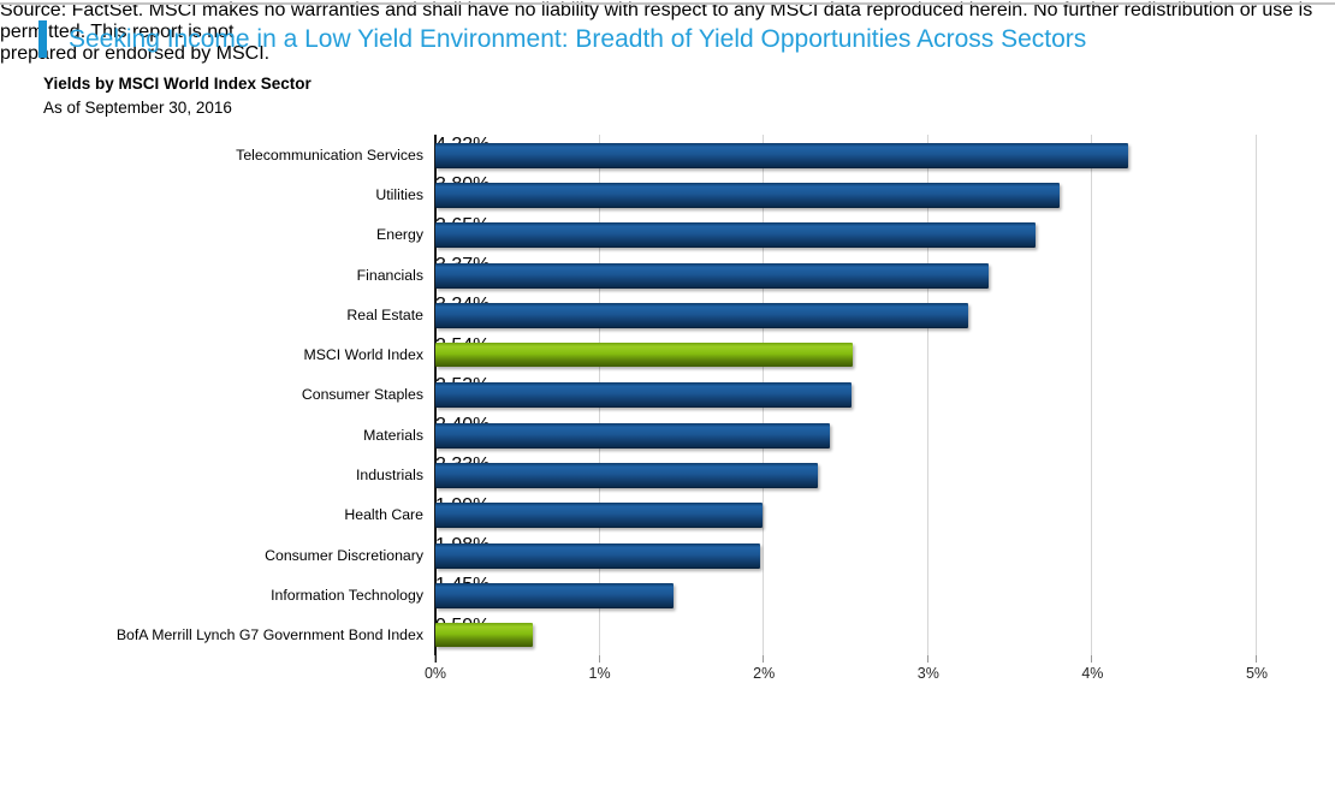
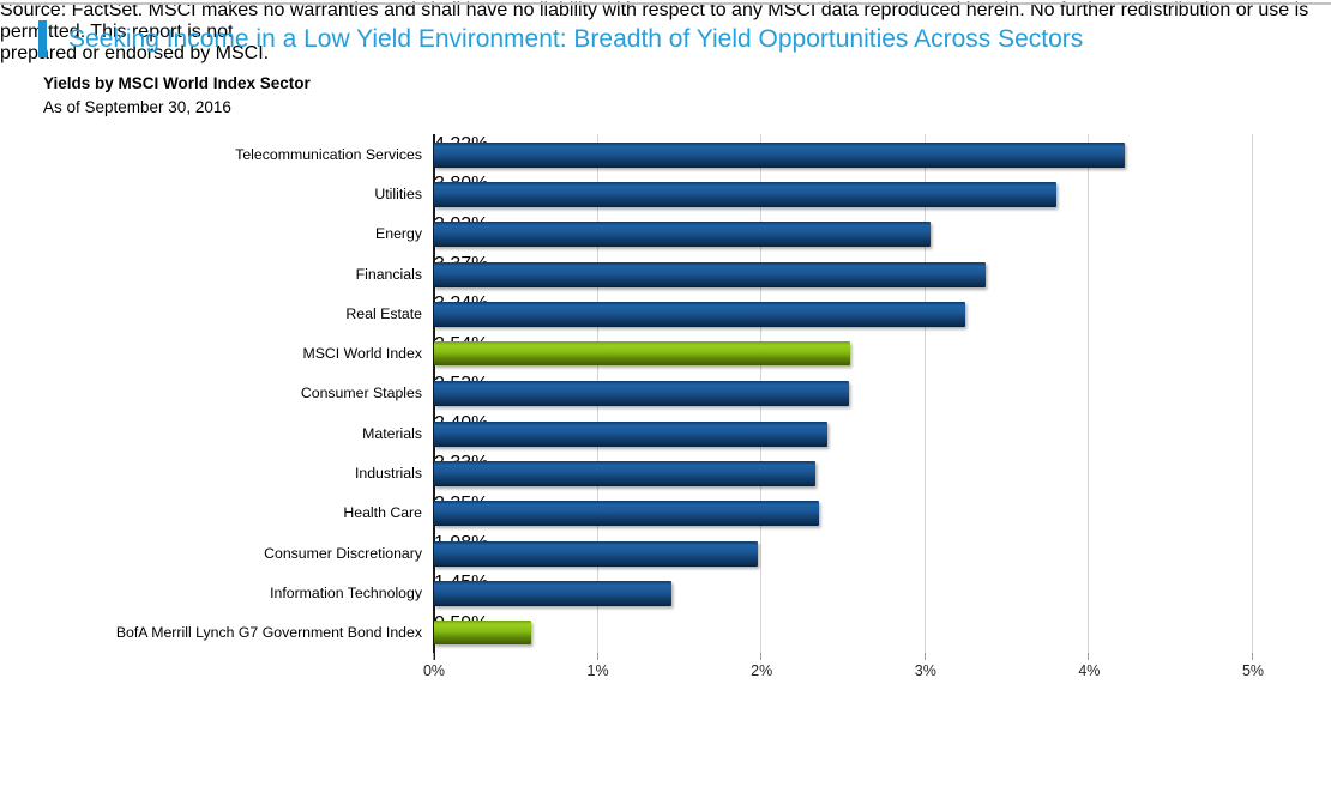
Energy: 3.65% -> 3.03%
Health Care: 1.99% -> 2.35%
